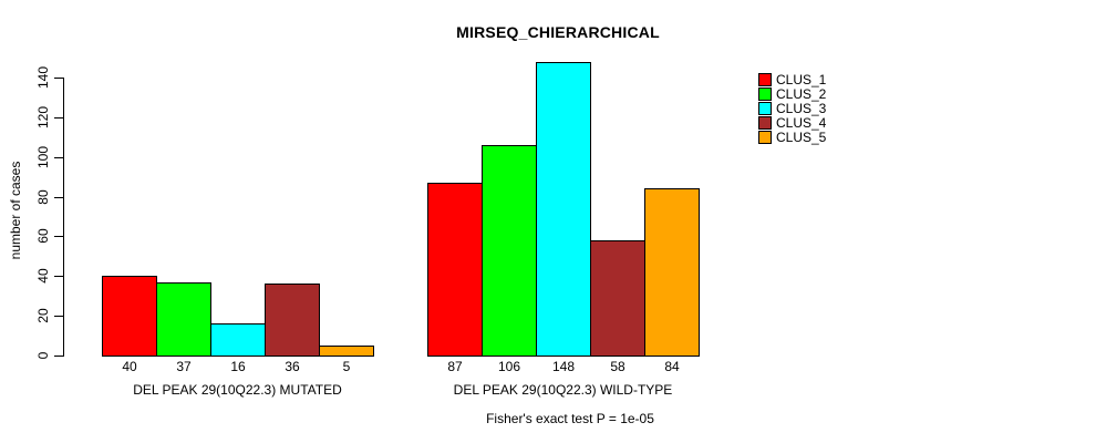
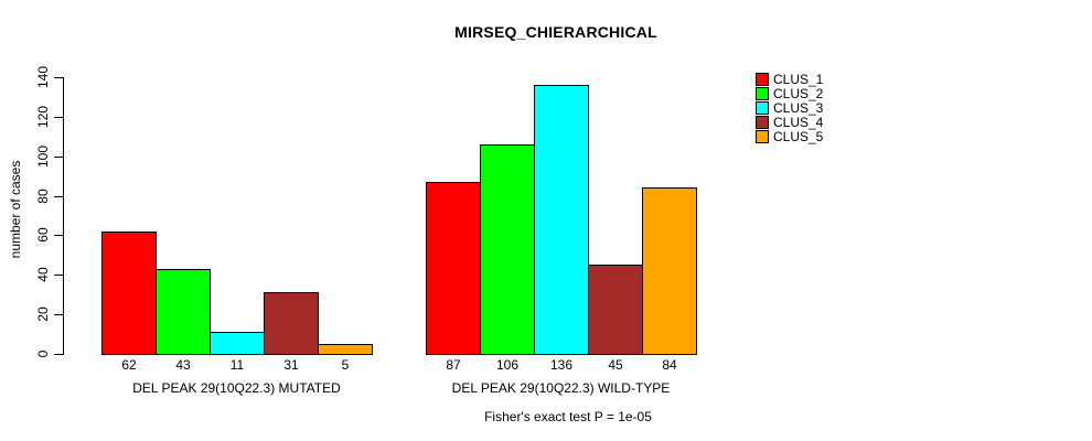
CLUS_1/DEL PEAK 29(10Q22.3) MUTATED: 40 -> 62
CLUS_2/DEL PEAK 29(10Q22.3) MUTATED: 37 -> 43
CLUS_3/DEL PEAK 29(10Q22.3) MUTATED: 16 -> 11
CLUS_4/DEL PEAK 29(10Q22.3) MUTATED: 36 -> 31
CLUS_3/DEL PEAK 29(10Q22.3) WILD-TYPE: 148 -> 136
CLUS_4/DEL PEAK 29(10Q22.3) WILD-TYPE: 58 -> 45
